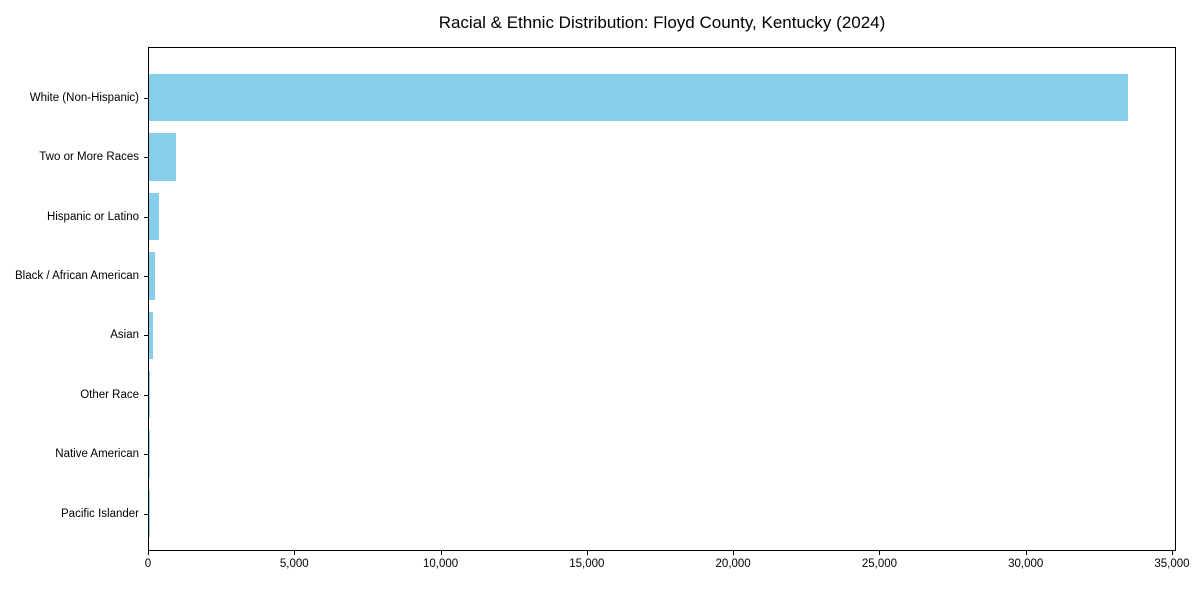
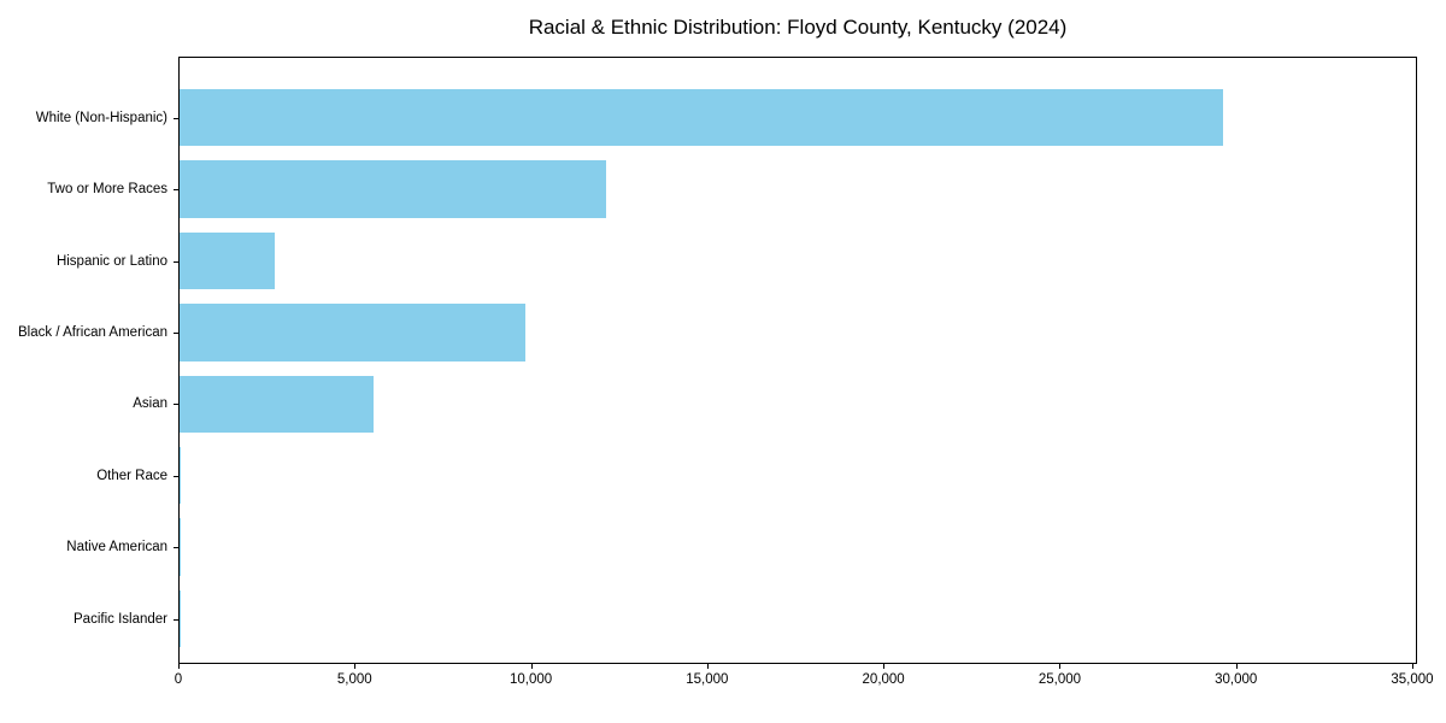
White (Non-Hispanic): 33500 -> 29600
Two or More Races: 900 -> 12100
Hispanic or Latino: 300 -> 2700
Black / African American: 200 -> 9800
Asian: 200 -> 5500
